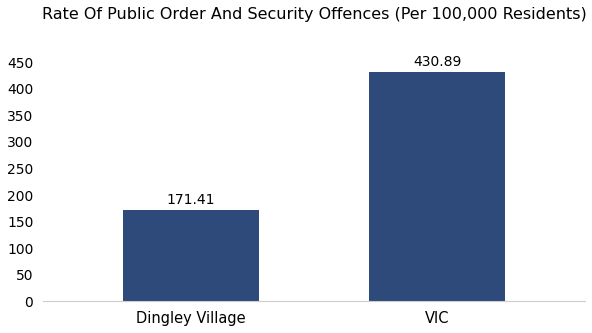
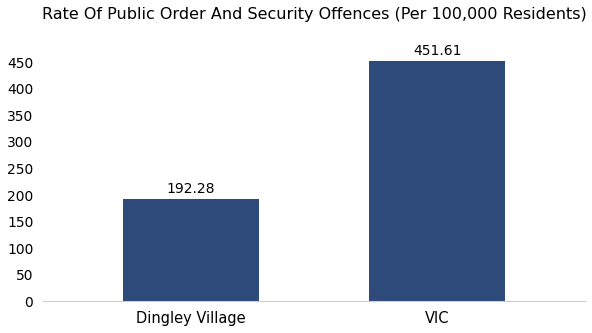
Dingley Village: 171.41 -> 192.28
VIC: 430.89 -> 451.61
